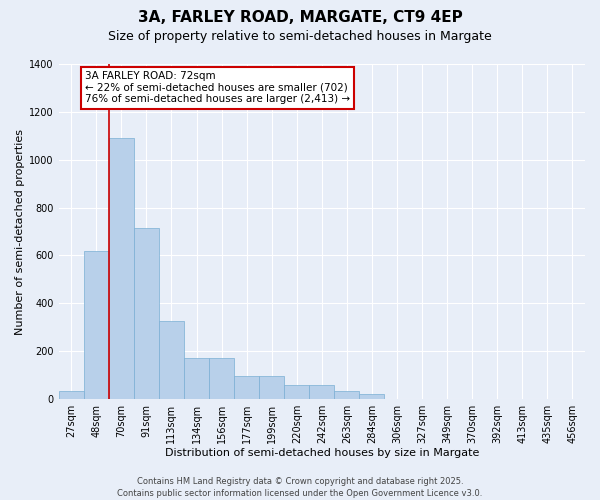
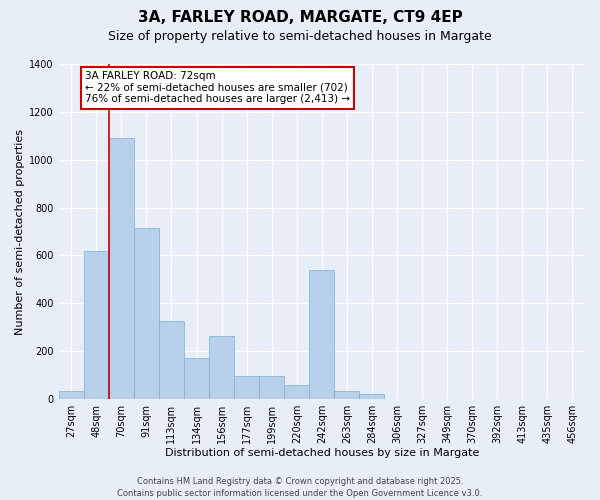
156sqm: 170 -> 265
242sqm: 60 -> 540
